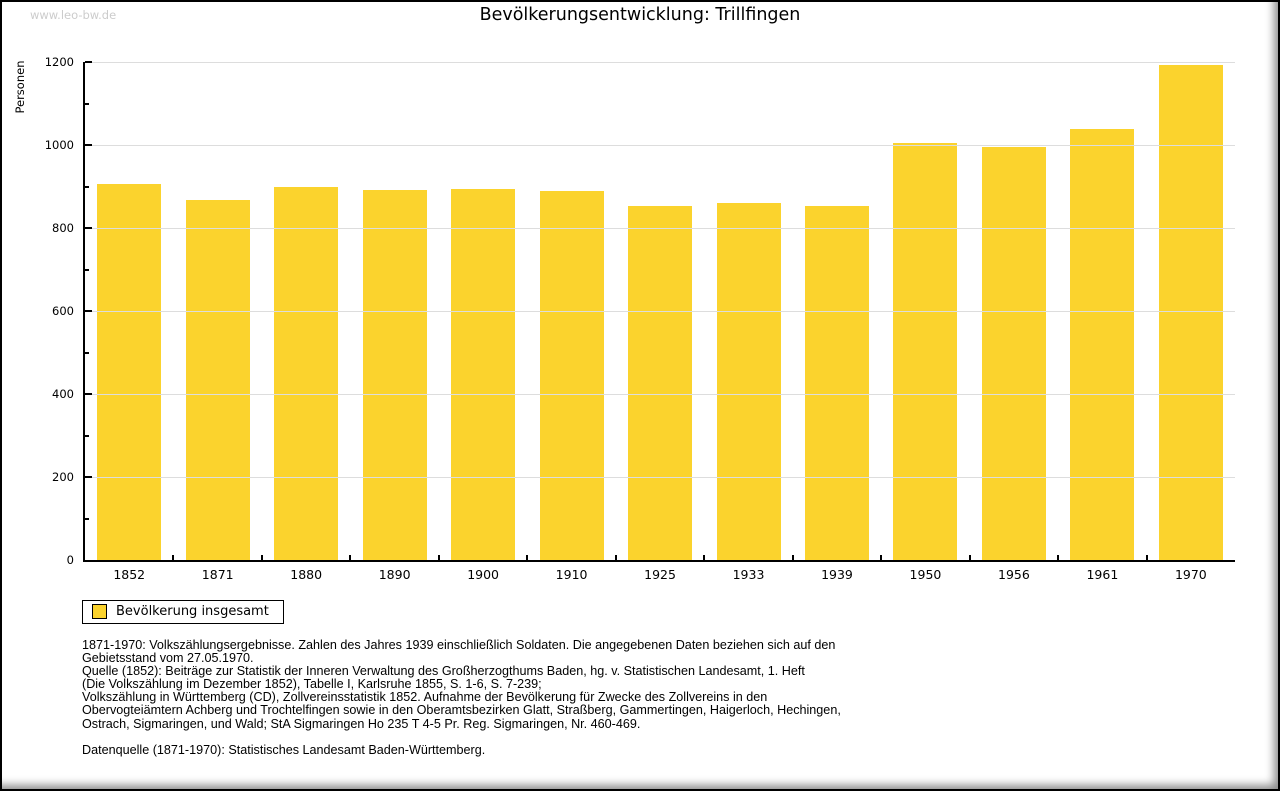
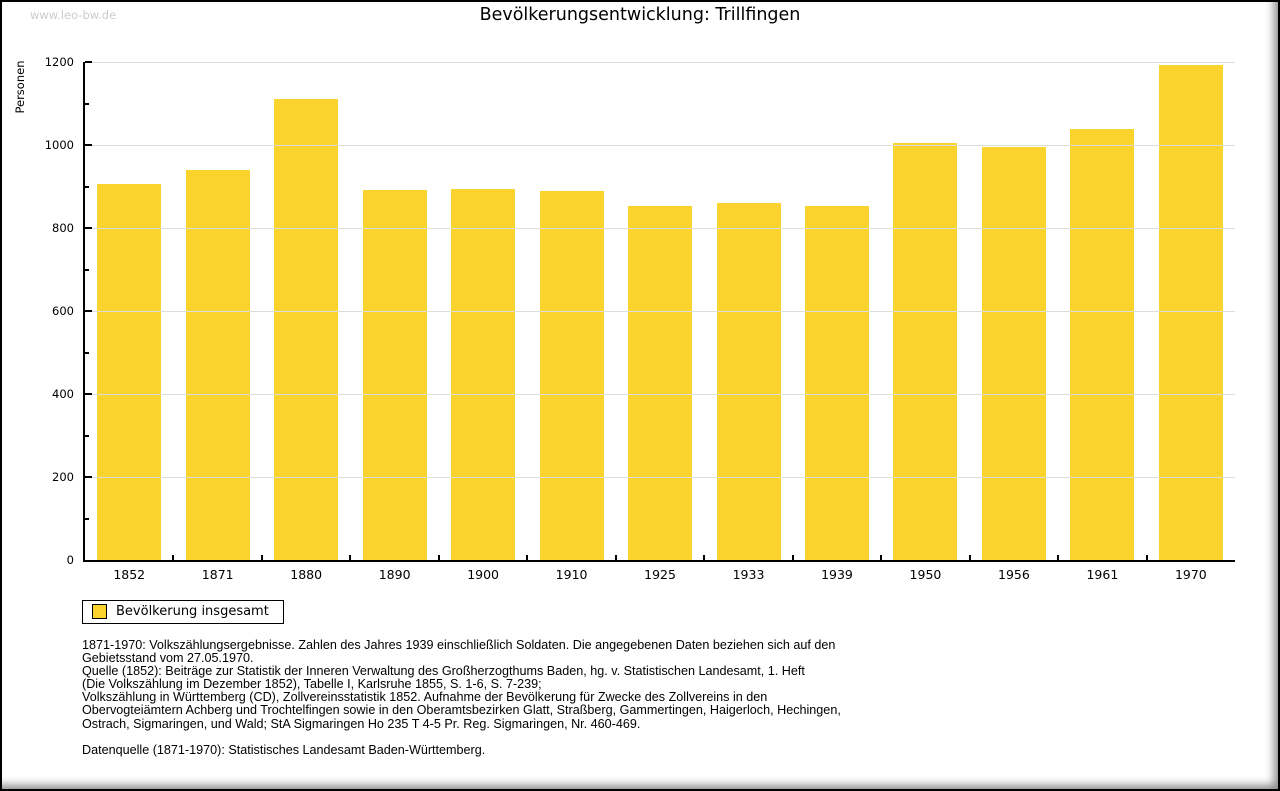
1871: 870 -> 940
1880: 900 -> 1110
